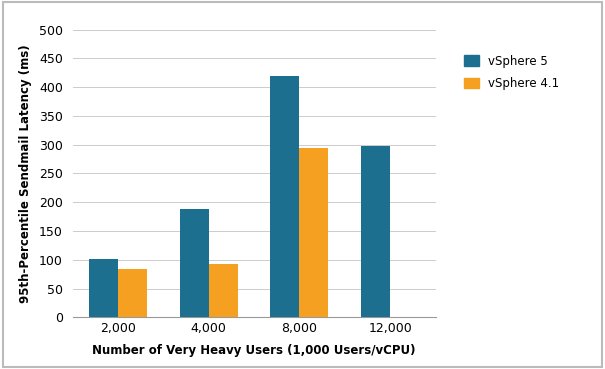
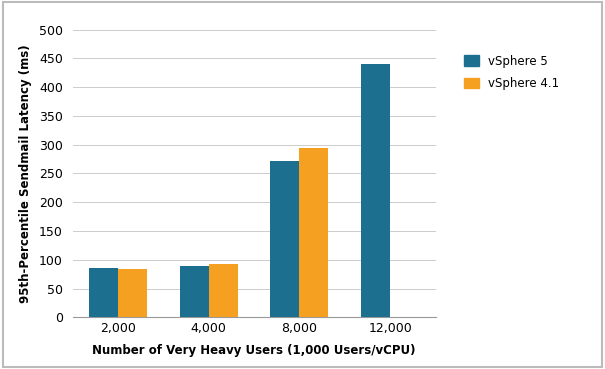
vSphere 5/2,000: 102 -> 85
vSphere 5/4,000: 188 -> 90
vSphere 5/8,000: 420 -> 272
vSphere 5/12,000: 298 -> 440
